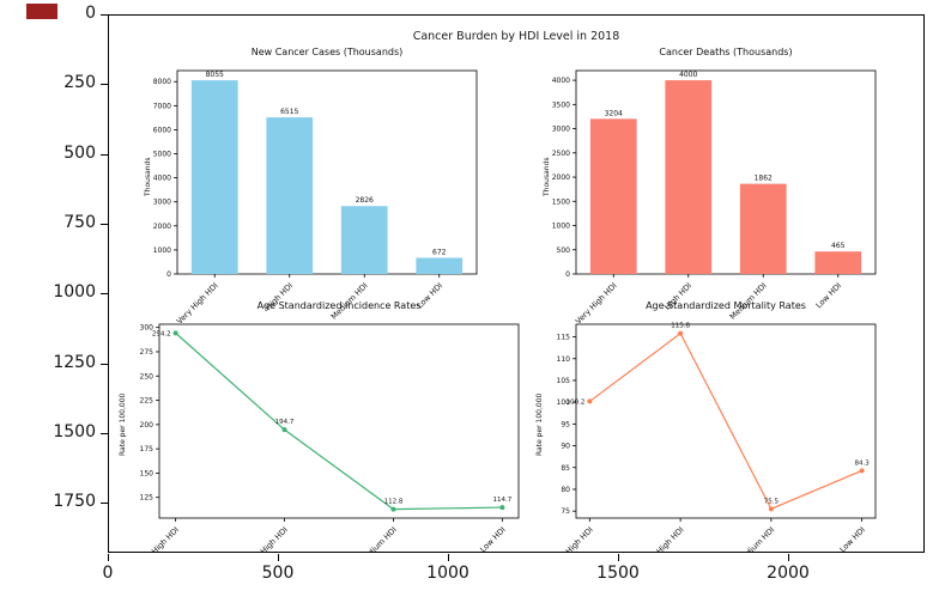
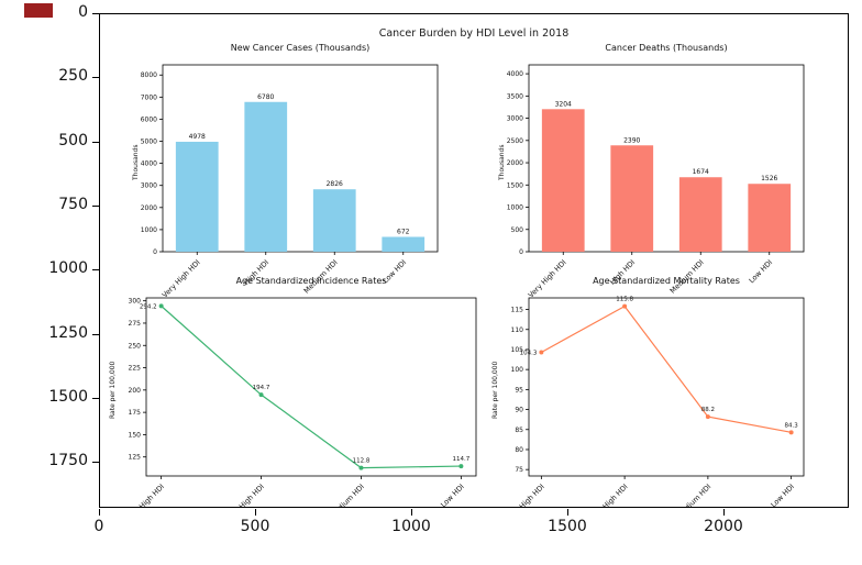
New Cancer Cases (Thousands)/Very High HDI: 8055 -> 4978
New Cancer Cases (Thousands)/High HDI: 6515 -> 6780
Cancer Deaths (Thousands)/High HDI: 4000 -> 2390
Cancer Deaths (Thousands)/Medium HDI: 1862 -> 1674
Cancer Deaths (Thousands)/Low HDI: 465 -> 1526
Age Standardized Mortality Rates/Very High HDI: 100.2 -> 104.3
Age Standardized Mortality Rates/Medium HDI: 75.5 -> 88.2
